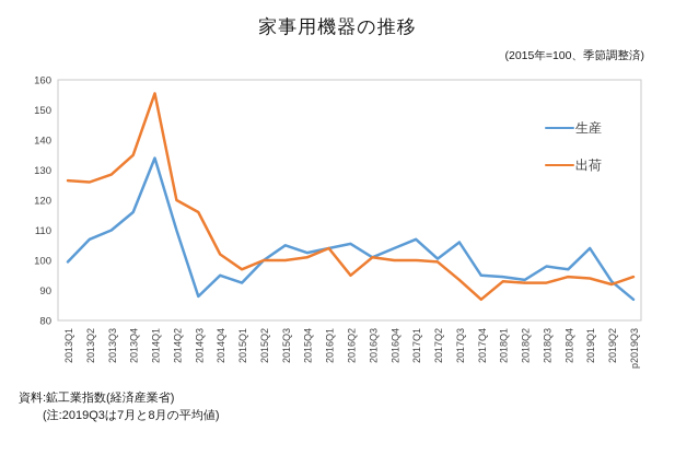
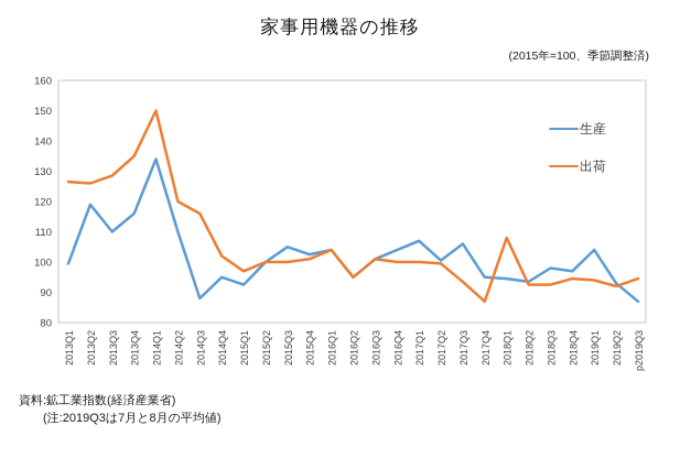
生産/2013Q2: 107 -> 119
出荷/2014Q1: 156 -> 150
生産/2016Q2: 106 -> 95
出荷/2018Q1: 93 -> 108
